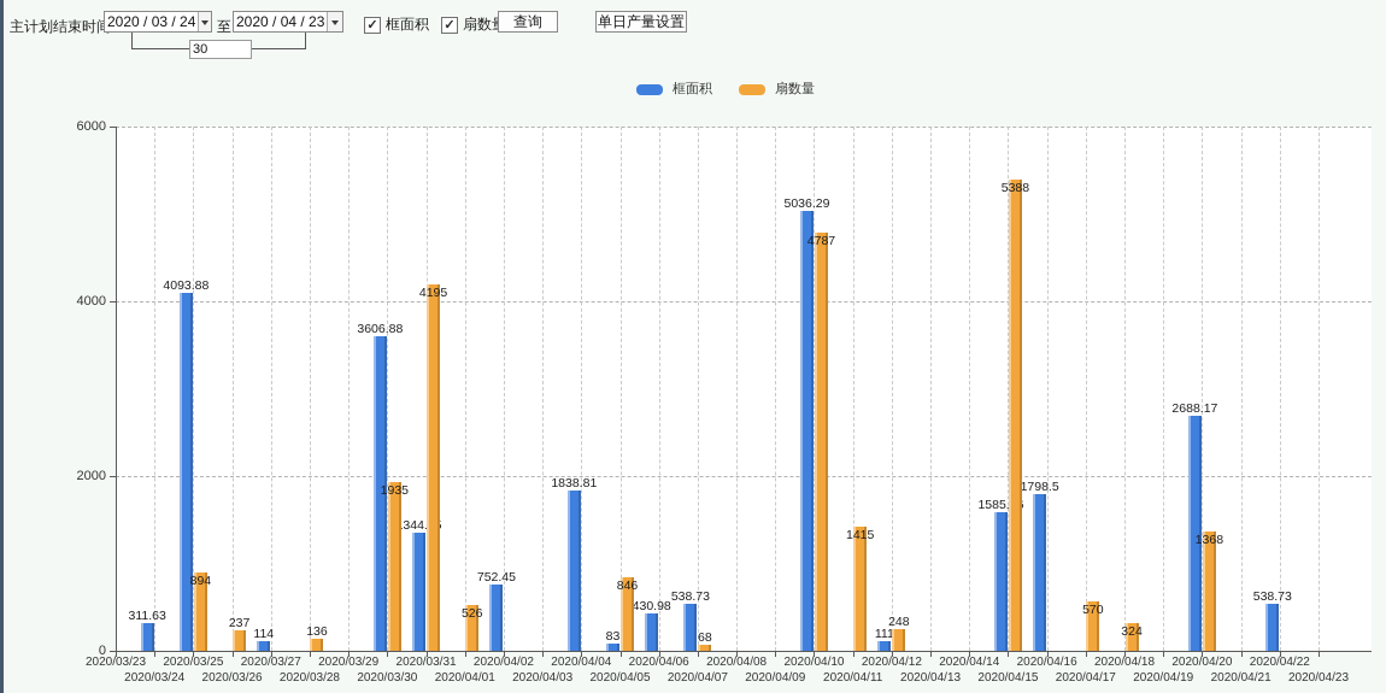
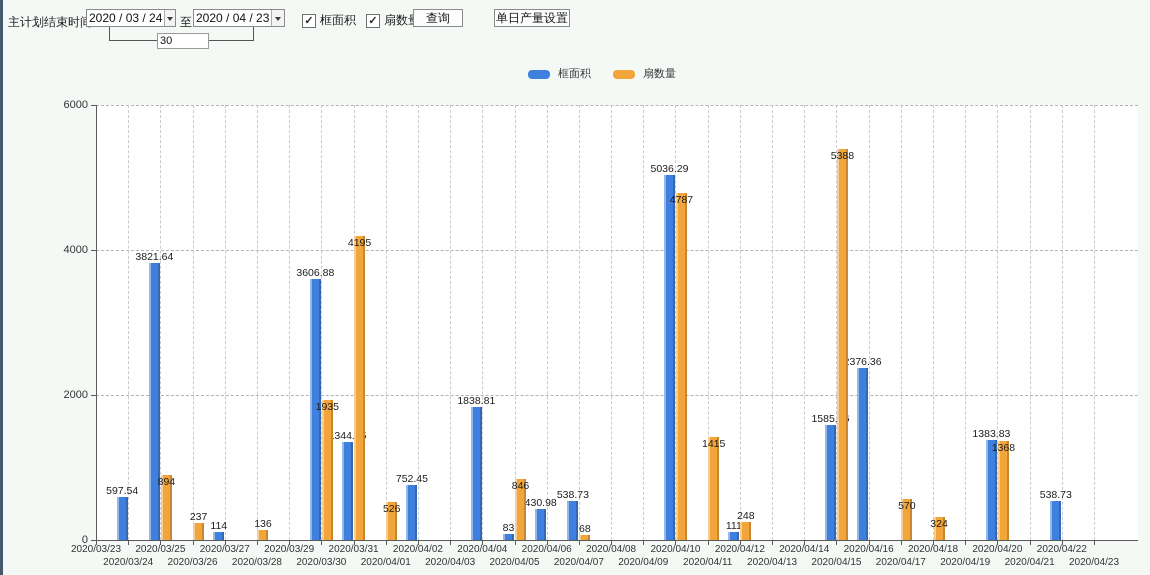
框面积/2020/03/24: 311.63 -> 597.54
框面积/2020/03/25: 4093.88 -> 3821.64
框面积/2020/04/16: 1798.5 -> 2376.36
框面积/2020/04/20: 2688.17 -> 1383.83
